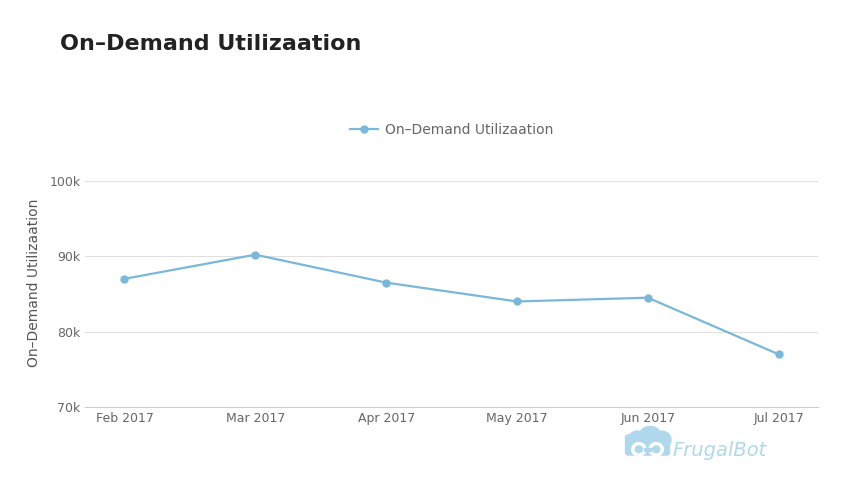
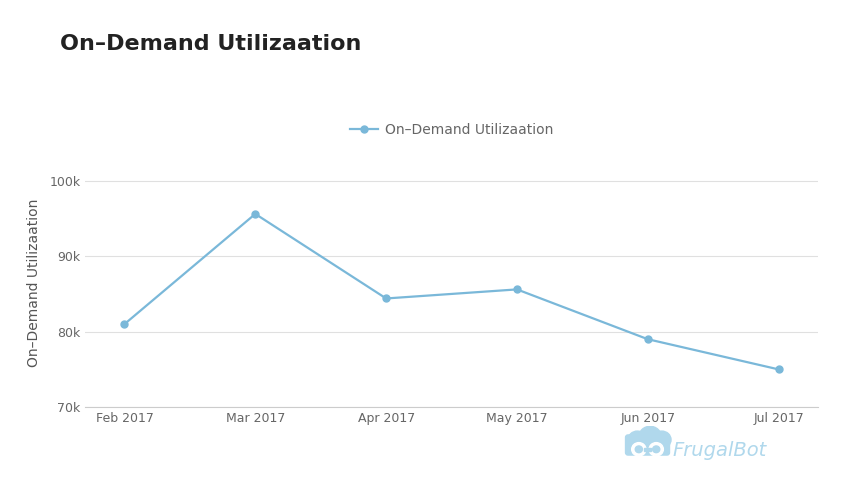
Feb 2017: 87.0k -> 81.0k
Mar 2017: 90.2k -> 95.6k
Apr 2017: 86.5k -> 84.4k
May 2017: 84.0k -> 85.6k
Jun 2017: 84.5k -> 79.0k
Jul 2017: 77.0k -> 75.0k
